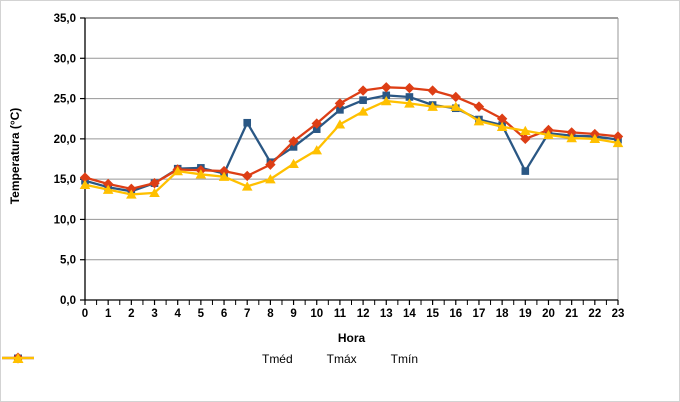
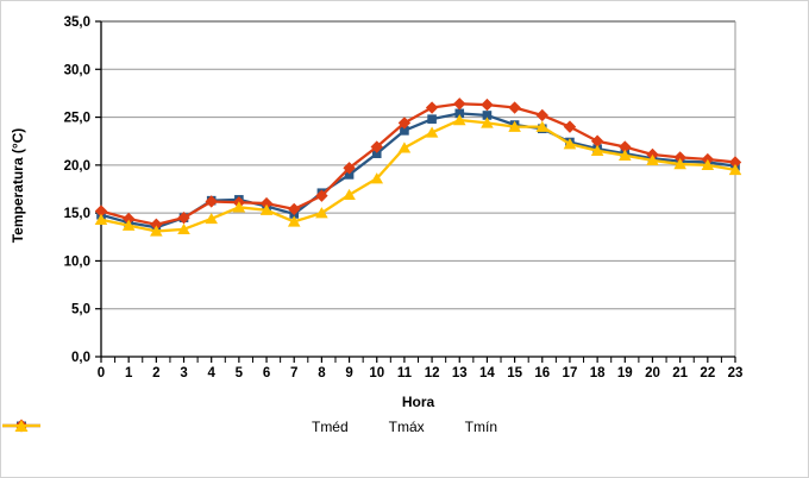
Tmín/4: 16 -> 14
Tméd/7: 22 -> 15
Tméd/19: 16 -> 21
Tmáx/19: 20 -> 22
